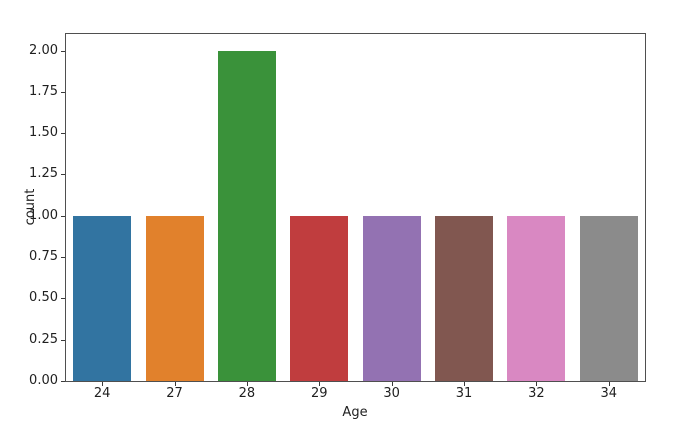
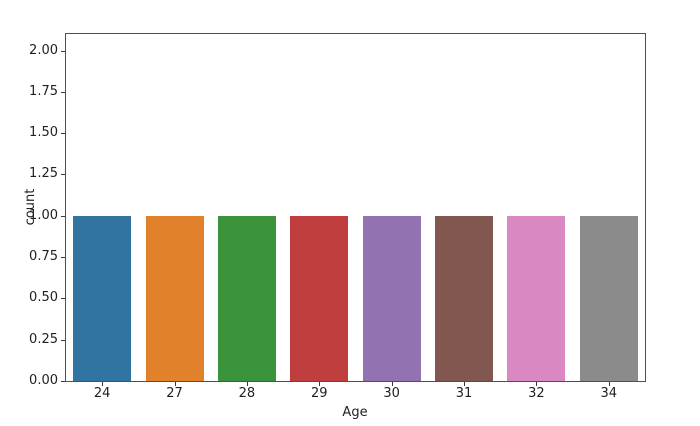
28: 2 -> 1
